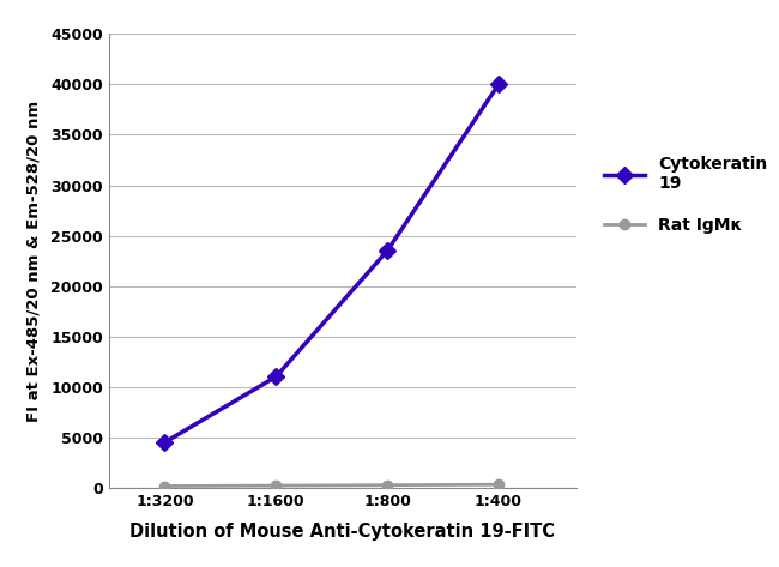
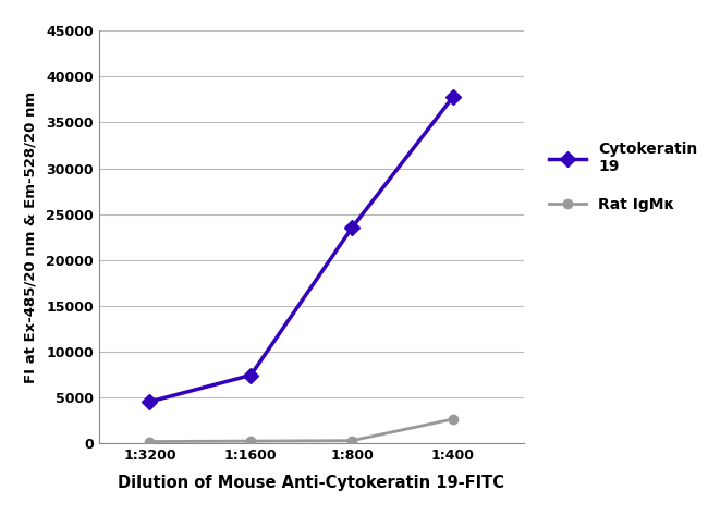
Cytokeratin 19/1:1600: 11000 -> 7400
Cytokeratin 19/1:400: 40000 -> 37800
Rat IgMκ/1:400: 300 -> 2600
